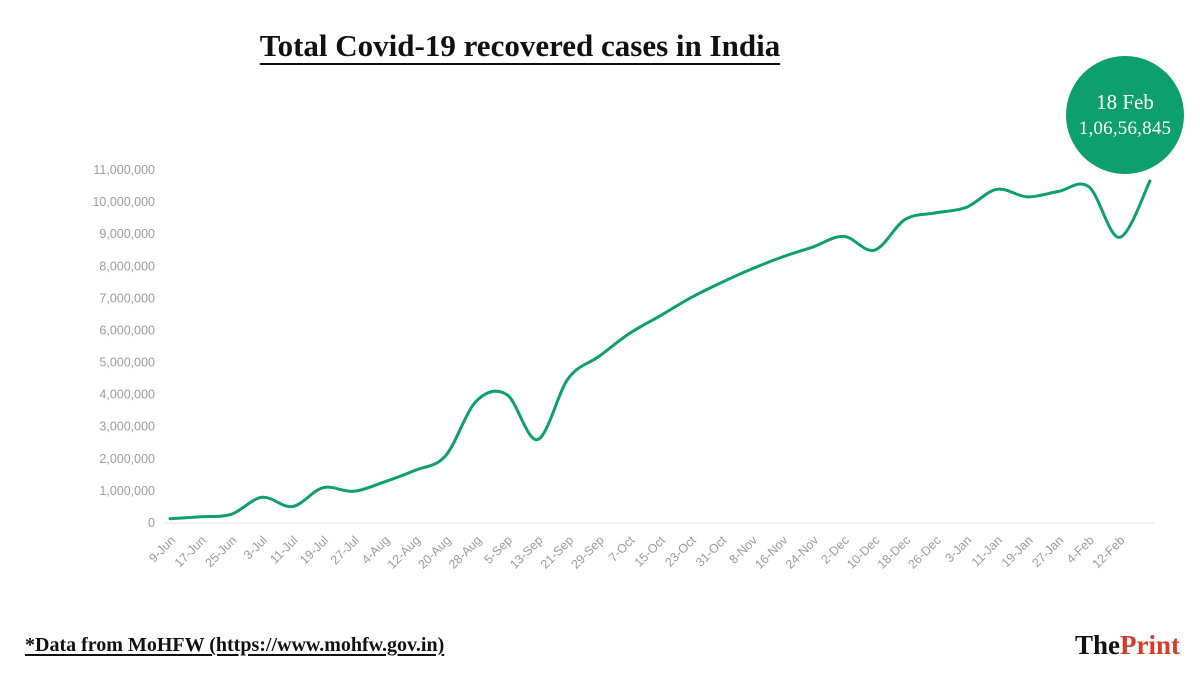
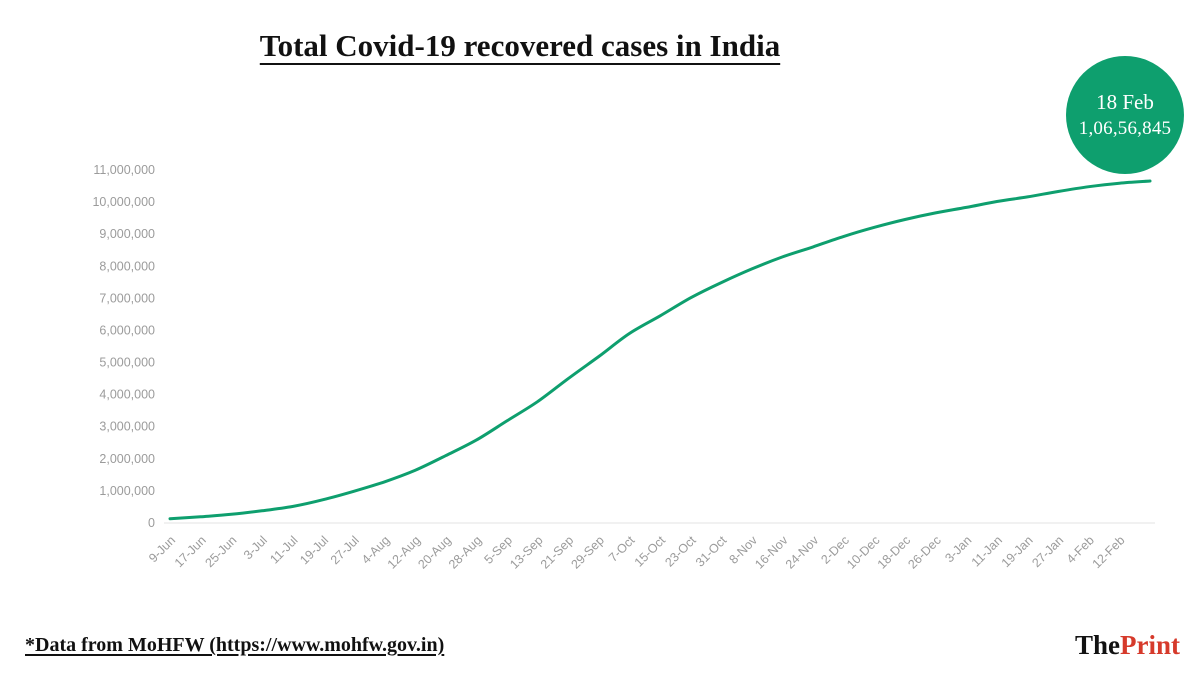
3-Jul: 800000 -> 400000
19-Jul: 1100000 -> 700000
28-Aug: 3800000 -> 2600000
5-Sep: 4000000 -> 3200000
13-Sep: 2600000 -> 3800000
10-Dec: 8500000 -> 9200000
11-Jan: 10400000 -> 10000000
12-Feb: 8900000 -> 10600000
